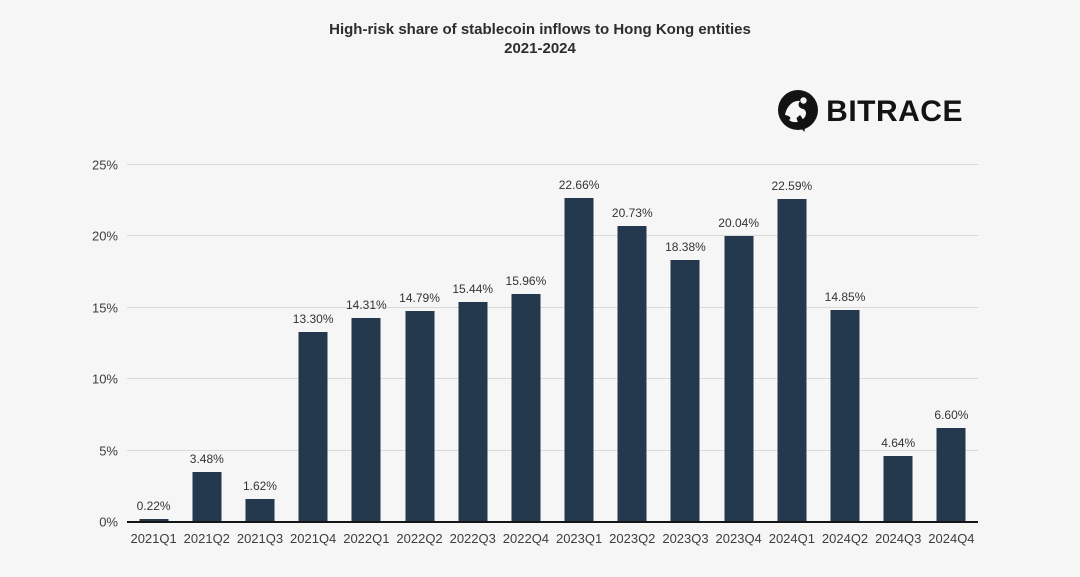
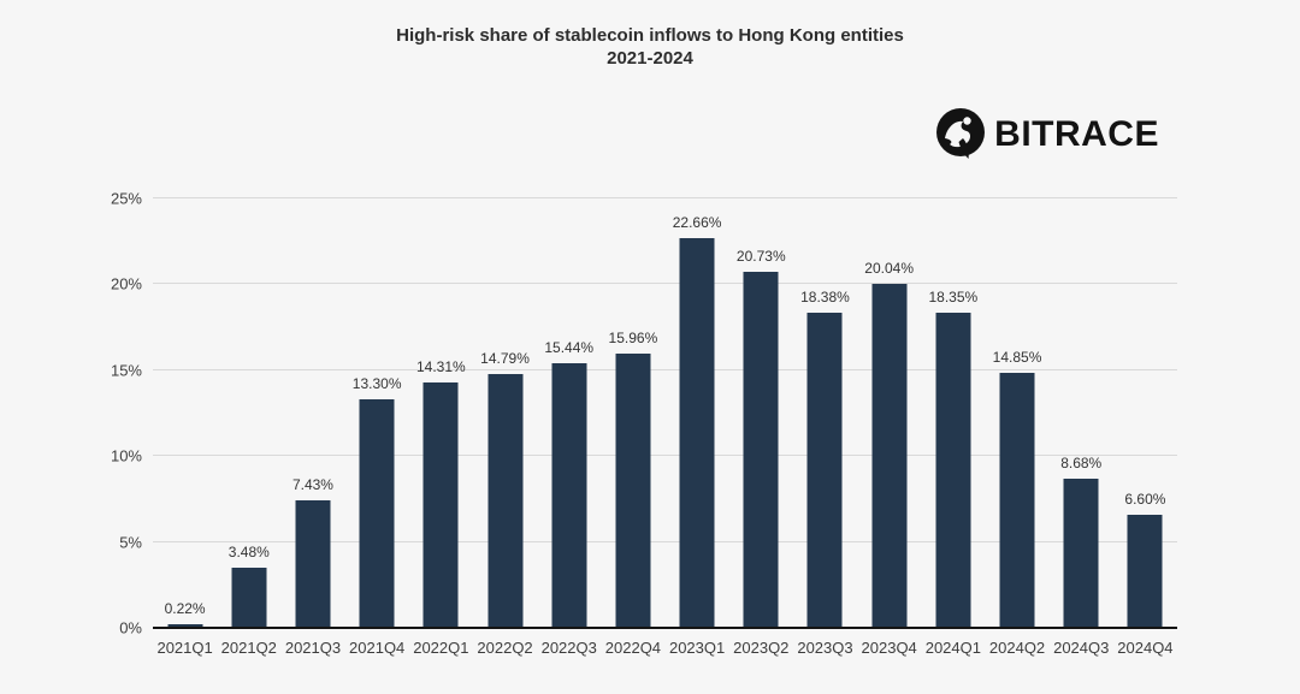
2021Q3: 1.62% -> 7.43%
2024Q1: 22.59% -> 18.35%
2024Q3: 4.64% -> 8.68%
